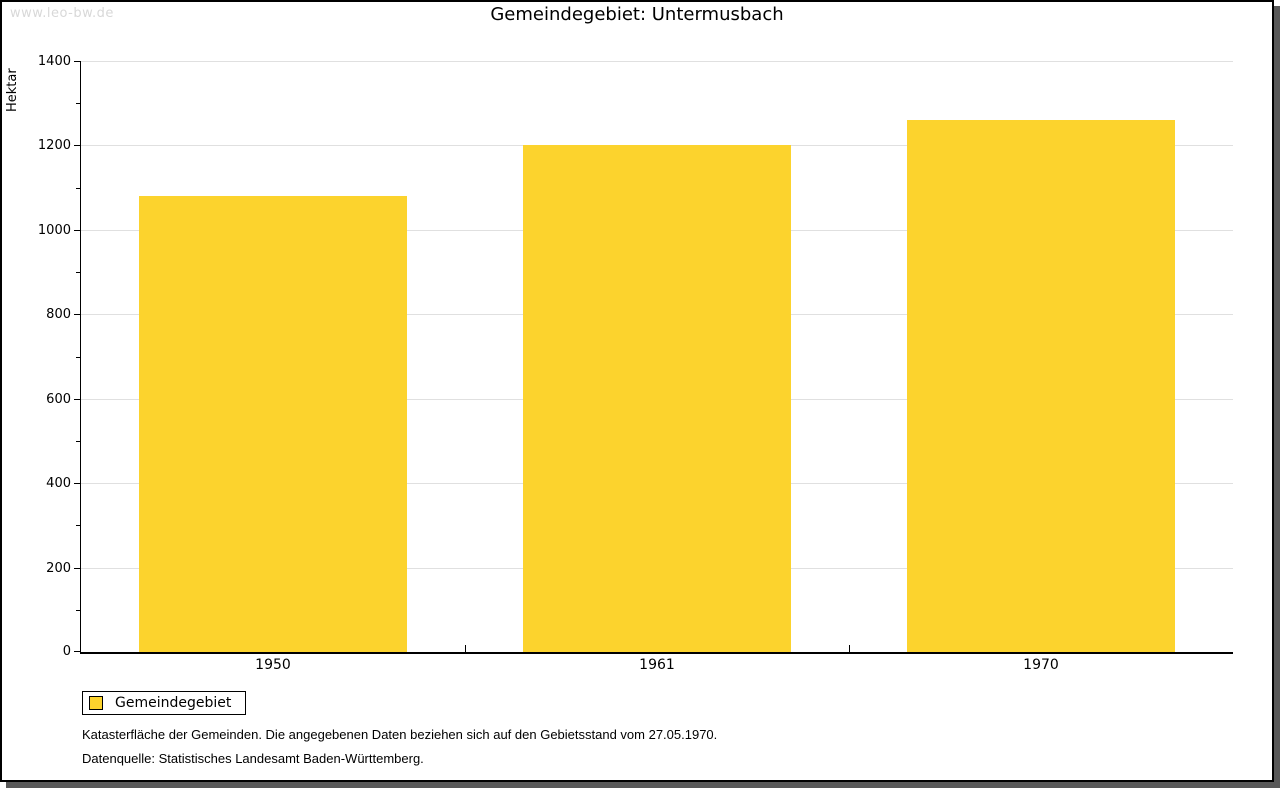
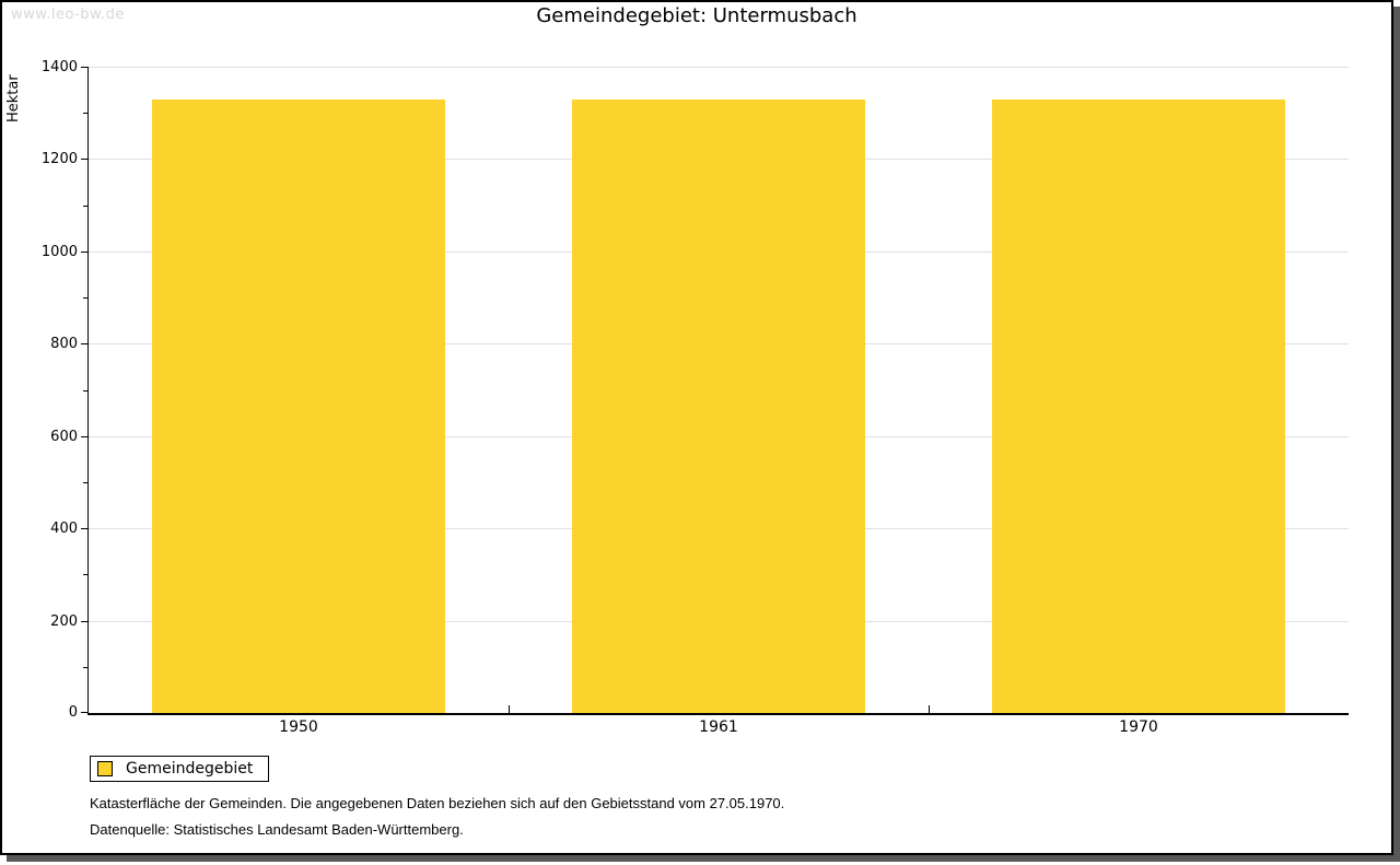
1950: 1080 -> 1330
1961: 1200 -> 1330
1970: 1260 -> 1330
